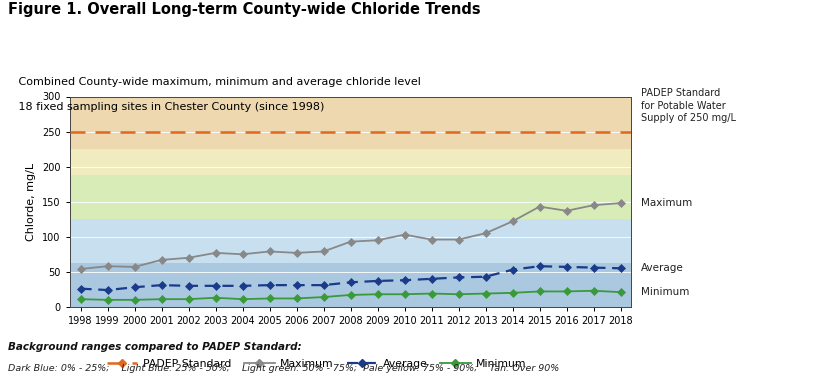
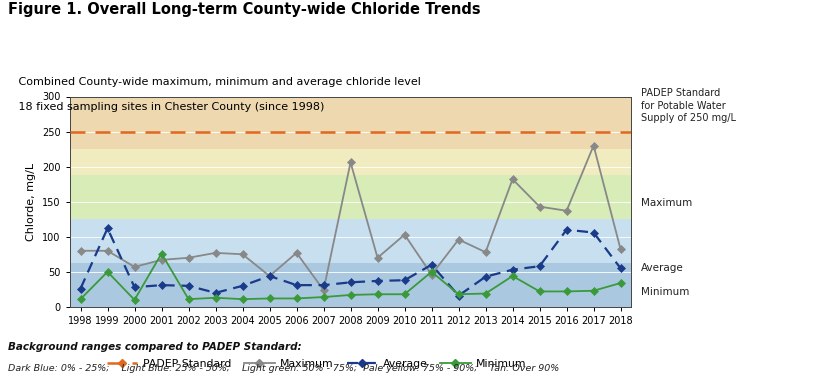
Maximum/1998: 54 -> 80
Maximum/1999: 58 -> 80
Average/1999: 24 -> 112
Minimum/1999: 10 -> 50
Minimum/2001: 11 -> 76
Average/2003: 30 -> 20
Maximum/2005: 79 -> 44
Average/2005: 31 -> 44
Maximum/2007: 79 -> 24
Maximum/2008: 93 -> 206
Maximum/2009: 95 -> 70
Maximum/2011: 96 -> 46
Average/2011: 40 -> 60
Minimum/2011: 19 -> 50
Average/2012: 42 -> 16
Maximum/2013: 105 -> 78
Maximum/2014: 122 -> 182
Minimum/2014: 20 -> 44
Average/2016: 57 -> 110
Maximum/2017: 145 -> 230
Average/2017: 56 -> 106
Maximum/2018: 148 -> 82
Minimum/2018: 21 -> 34
